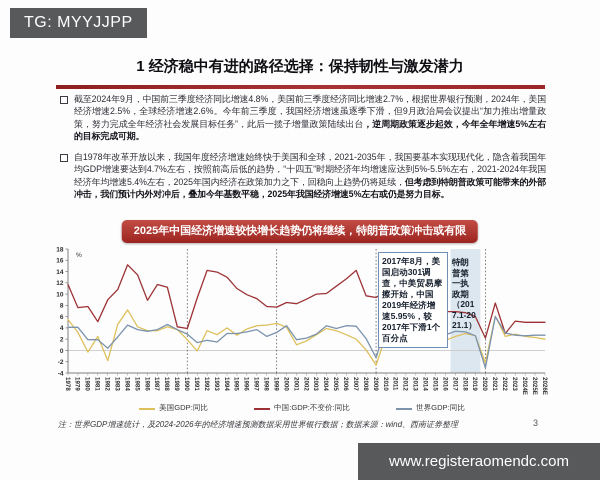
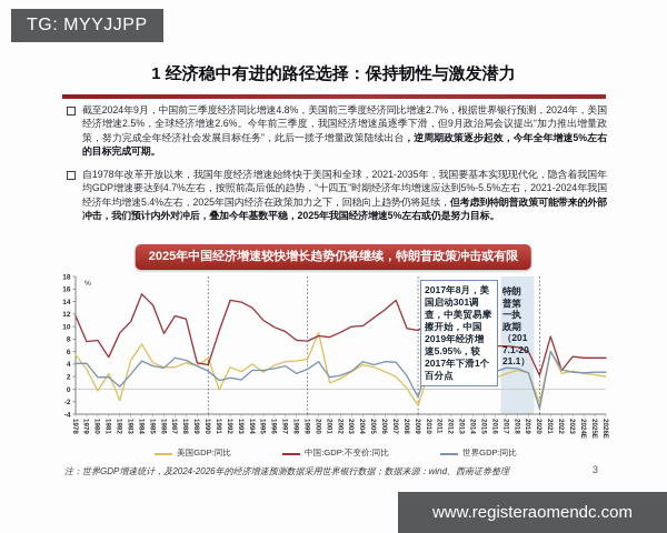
世界GDP:同比/1987: 4 -> 5
美国GDP:同比/1990: 2 -> 5
美国GDP:同比/2000: 4 -> 9
